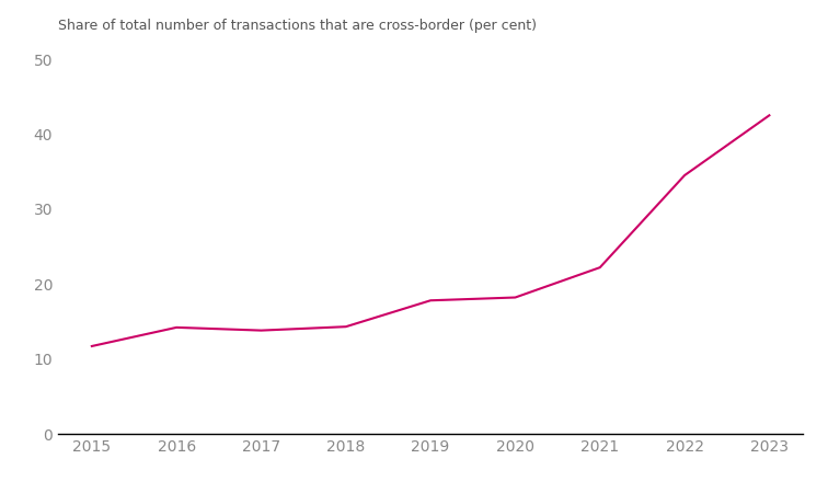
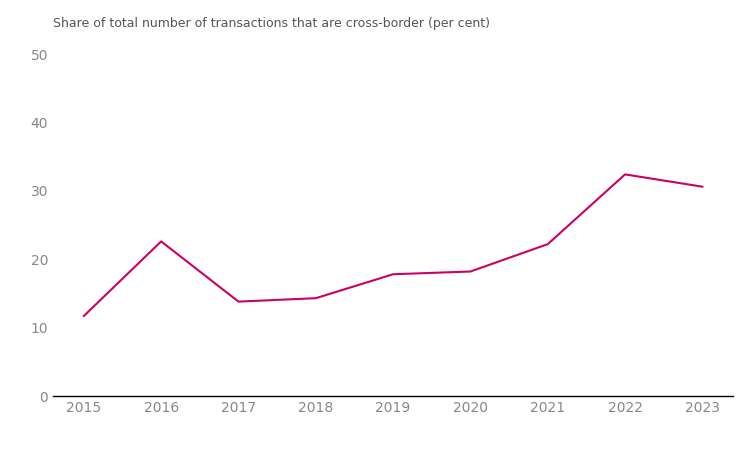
2016: 14.2 -> 22.6
2022: 34.5 -> 32.4
2023: 42.5 -> 30.6
